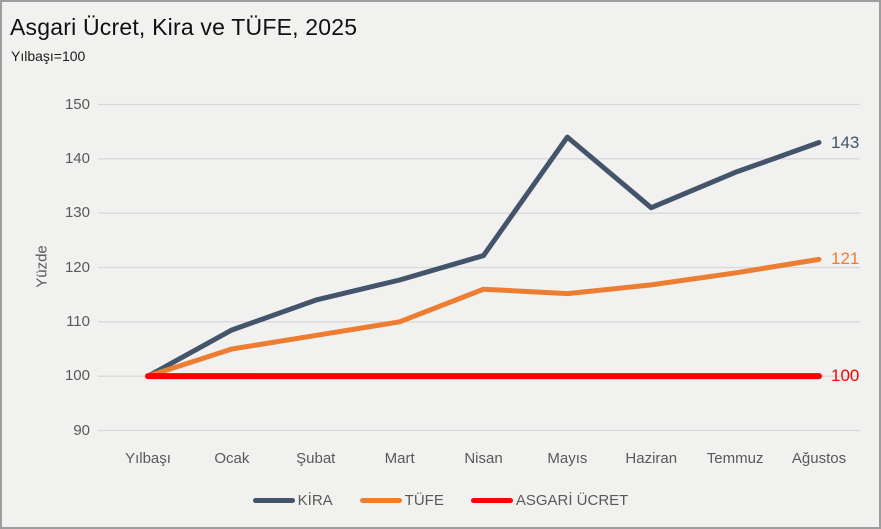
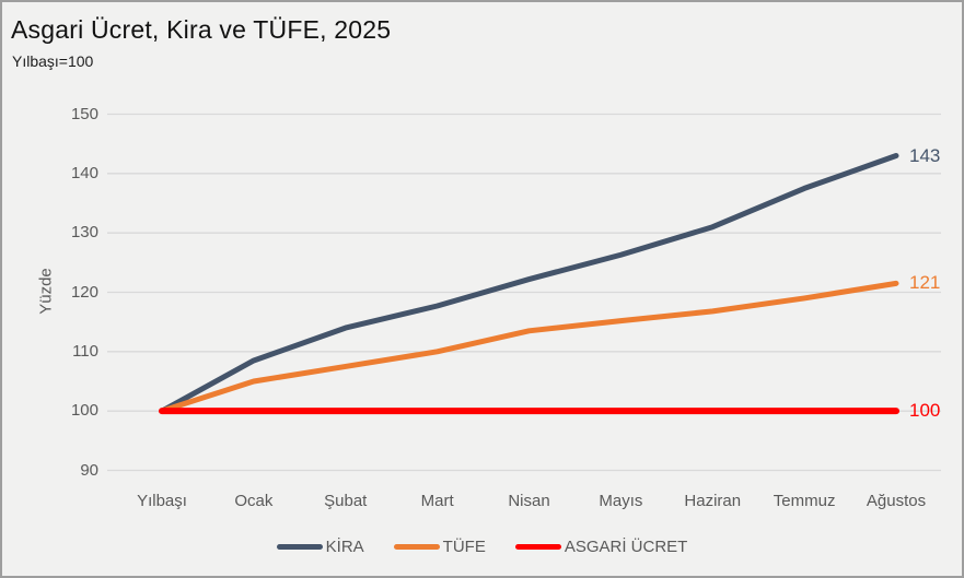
TÜFE/Nisan: 116 -> 114
KİRA/Mayıs: 144 -> 126
